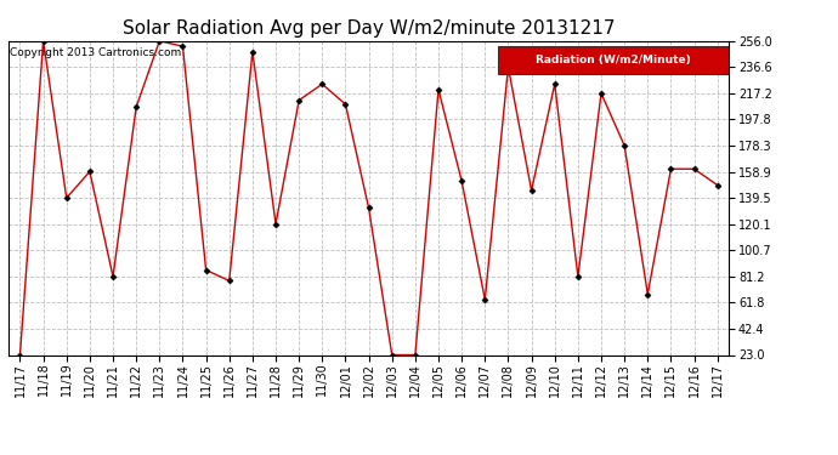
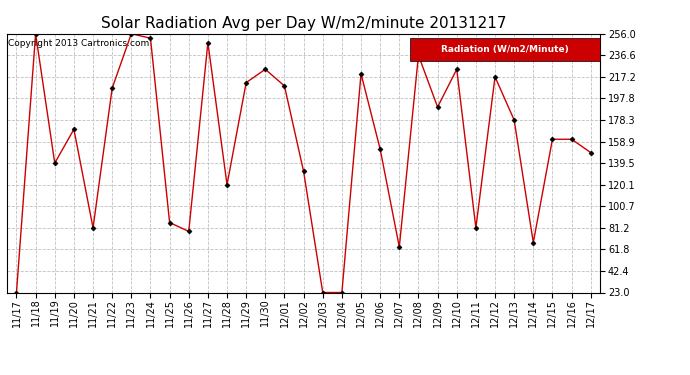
11/20: 159 -> 170
12/09: 145 -> 190
